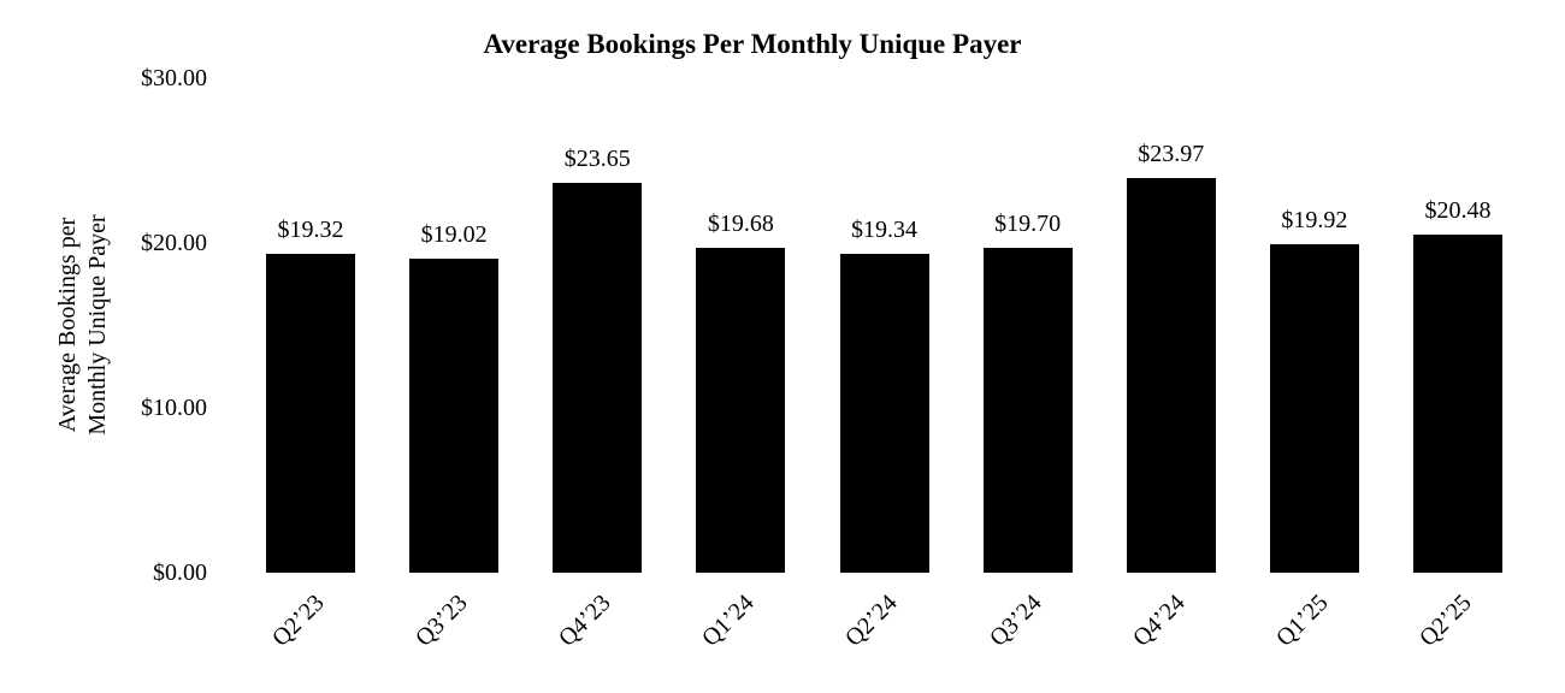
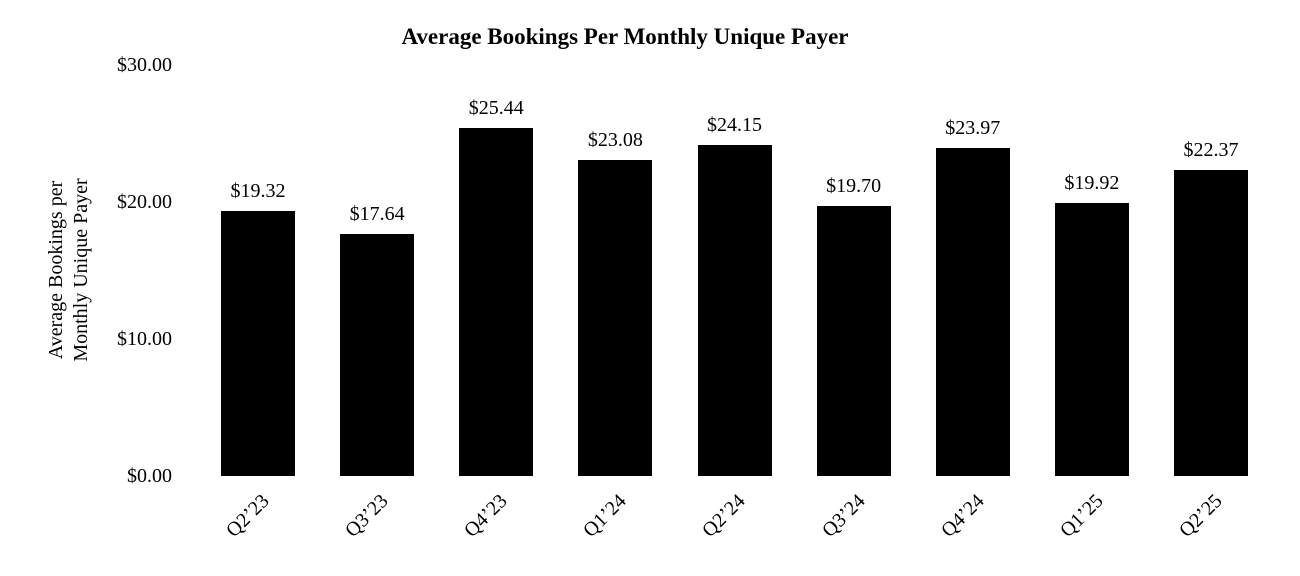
Q3’23: $19.02 -> $17.64
Q4’23: $23.65 -> $25.44
Q1’24: $19.68 -> $23.08
Q2’24: $19.34 -> $24.15
Q2’25: $20.48 -> $22.37
